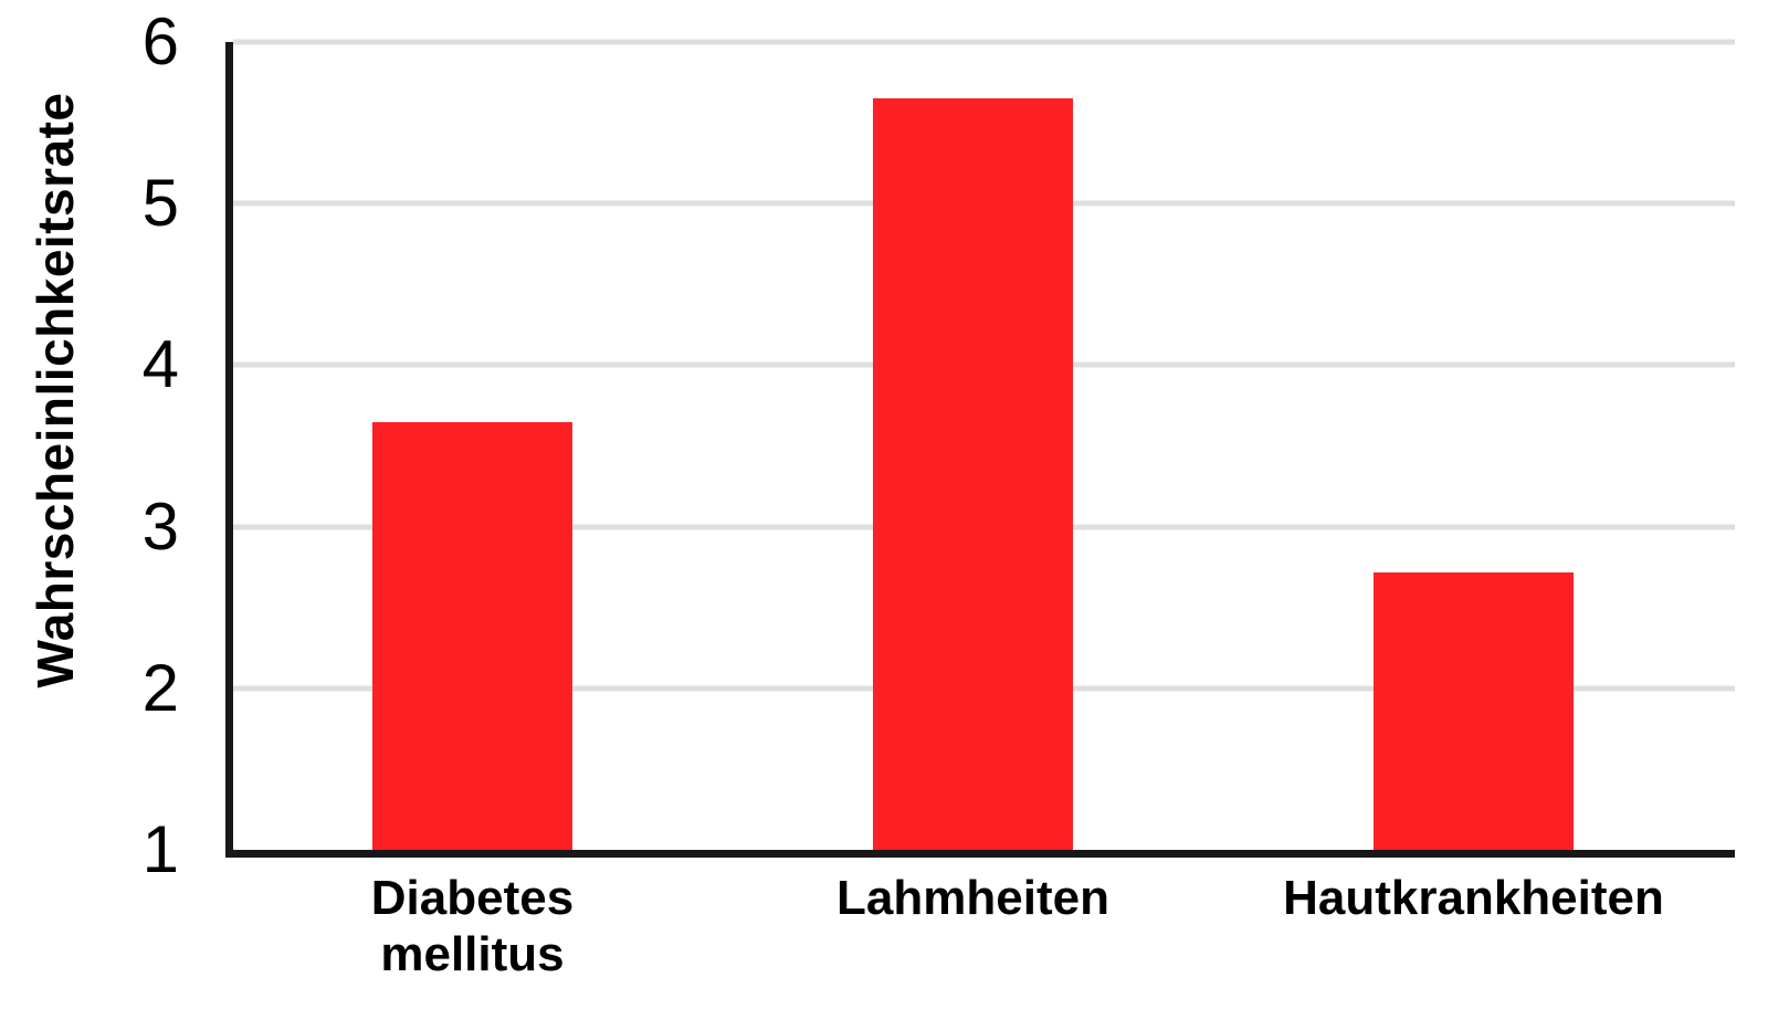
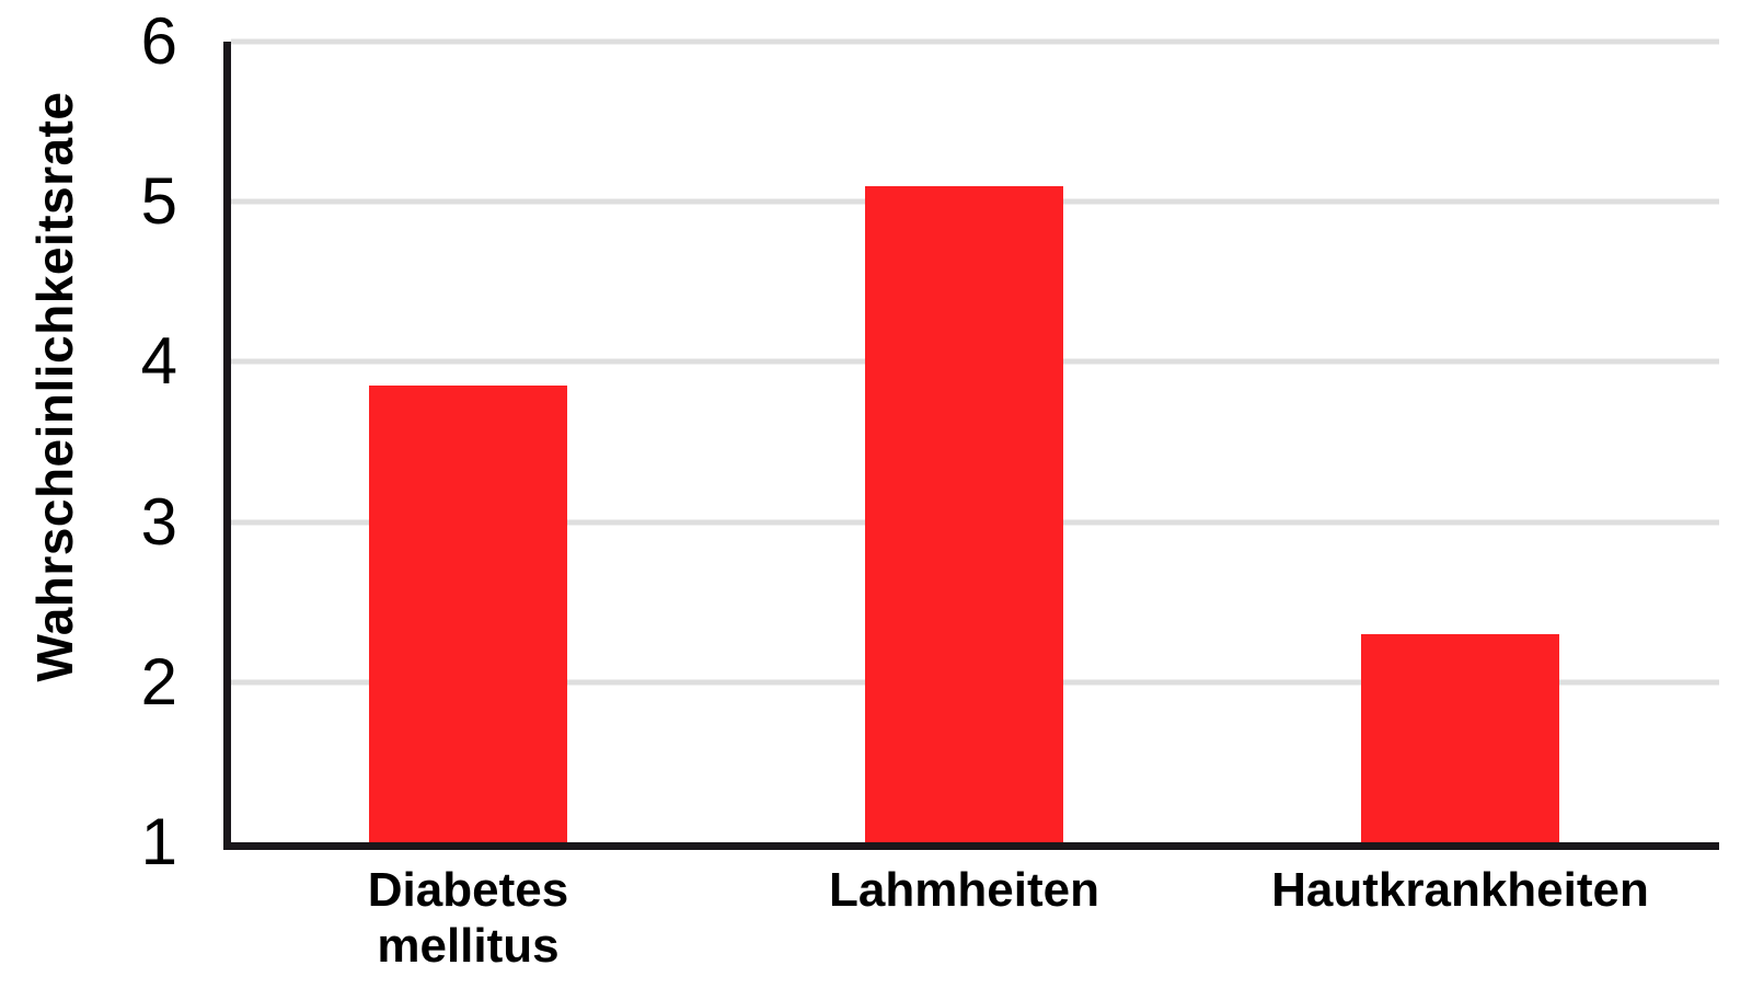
Diabetes mellitus: 3.65 -> 3.85
Lahmheiten: 5.65 -> 5.10
Hautkrankheiten: 2.72 -> 2.30
